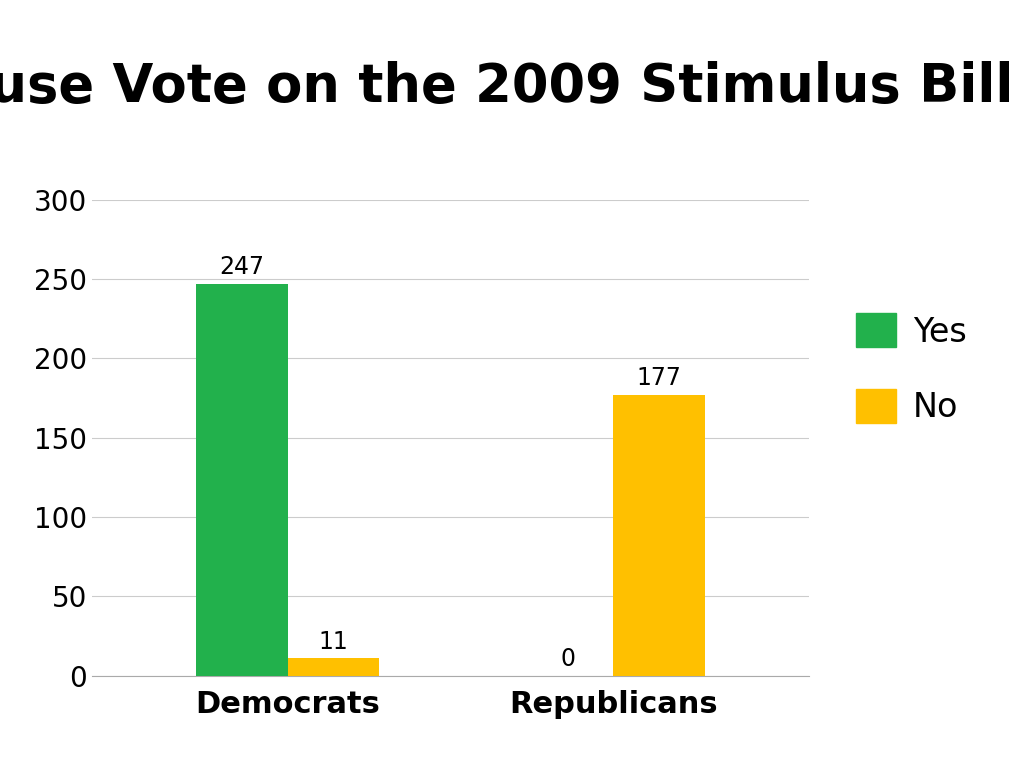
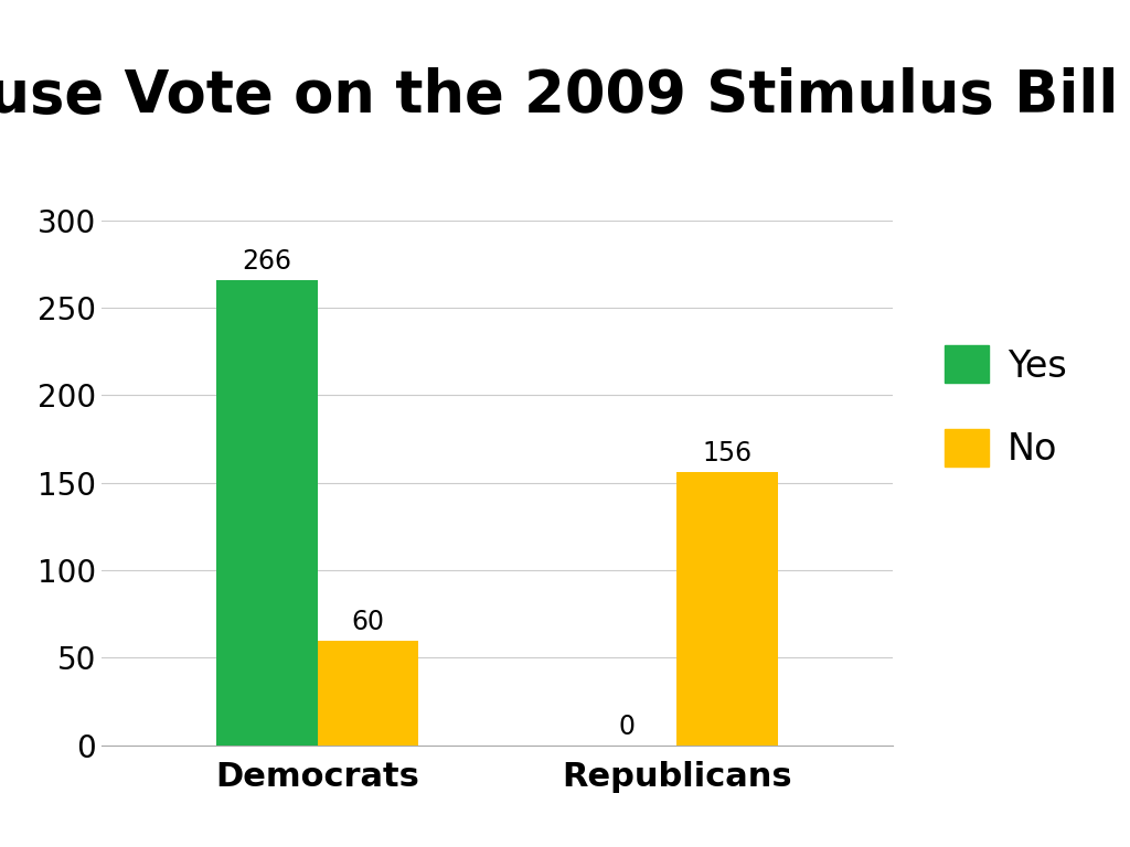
Yes/Democrats: 247 -> 266
No/Democrats: 11 -> 60
No/Republicans: 177 -> 156
